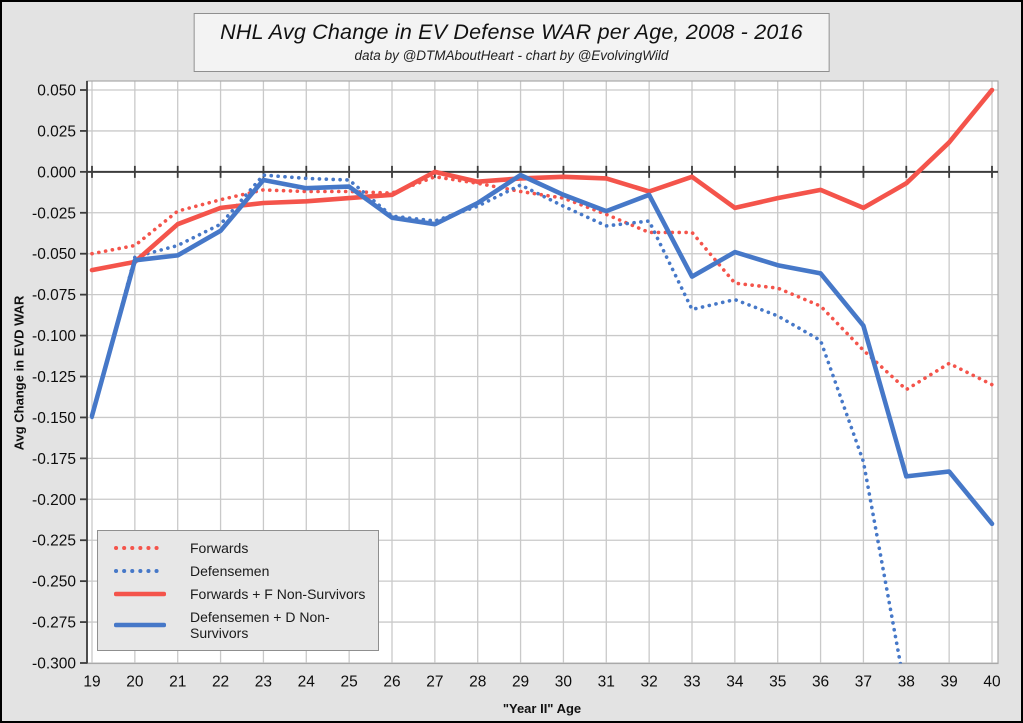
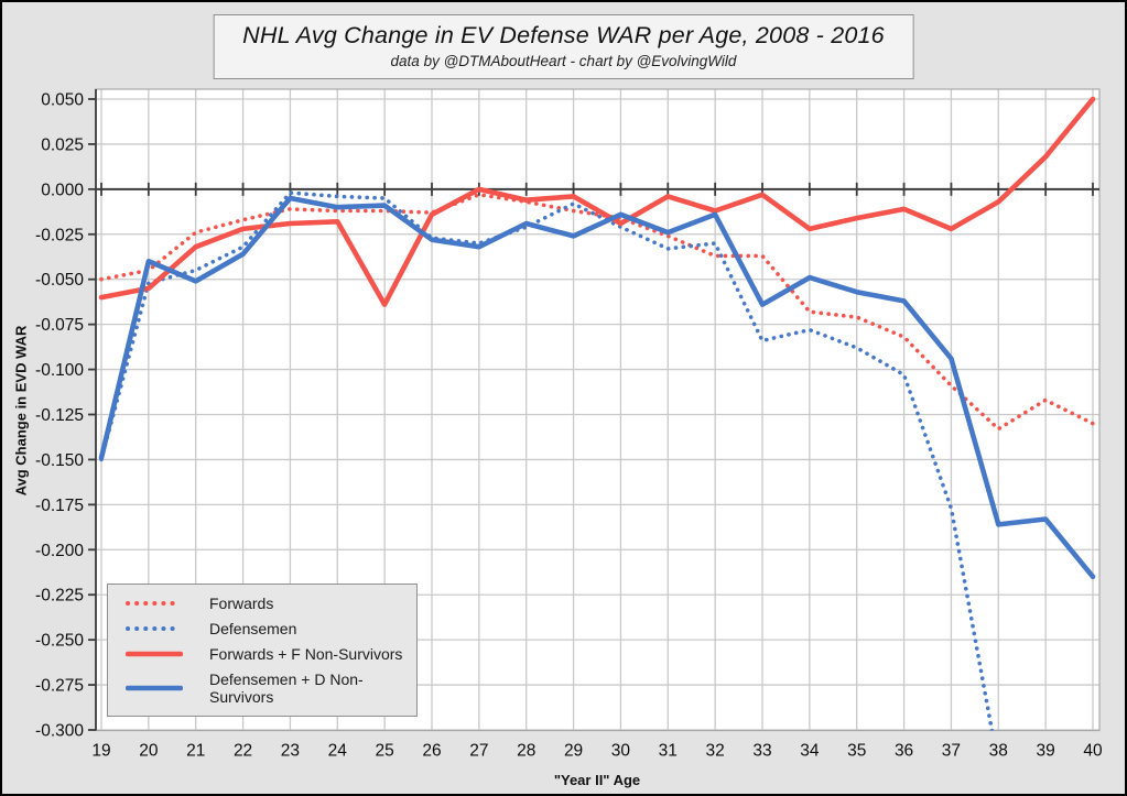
Defensemen + D Non-Survivors/20: -0.054 -> -0.040
Forwards + F Non-Survivors/25: -0.016 -> -0.064
Defensemen + D Non-Survivors/29: -0.002 -> -0.026
Forwards + F Non-Survivors/30: -0.003 -> -0.019
